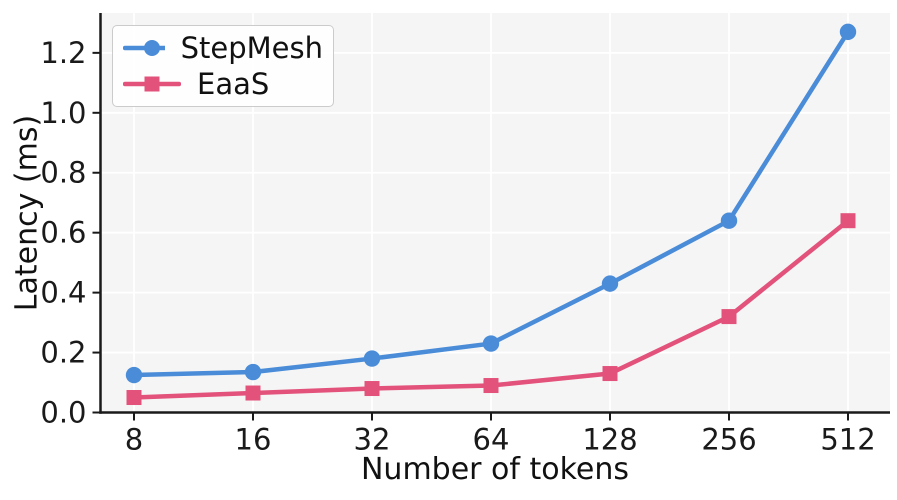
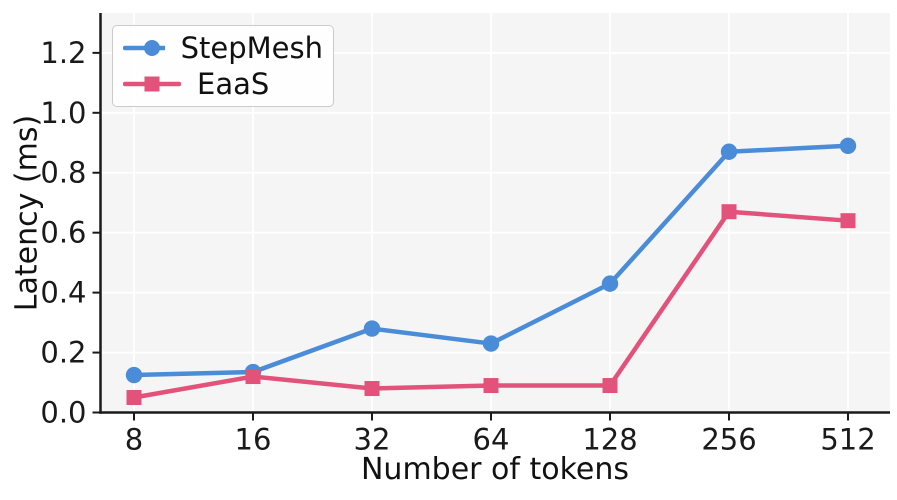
EaaS/16: 0.07 -> 0.12
StepMesh/32: 0.18 -> 0.28
EaaS/128: 0.13 -> 0.09
StepMesh/256: 0.64 -> 0.87
EaaS/256: 0.32 -> 0.67
StepMesh/512: 1.27 -> 0.89
